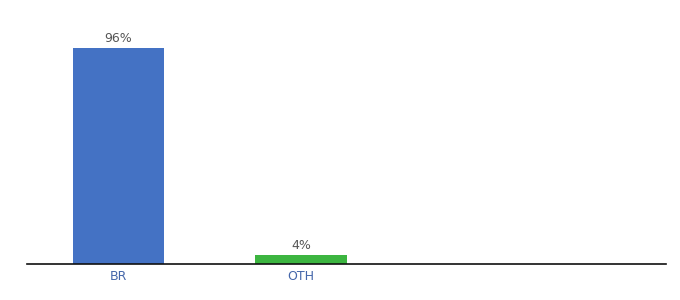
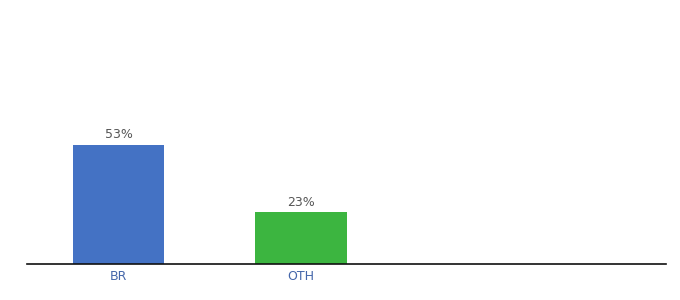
BR: 96% -> 53%
OTH: 4% -> 23%
